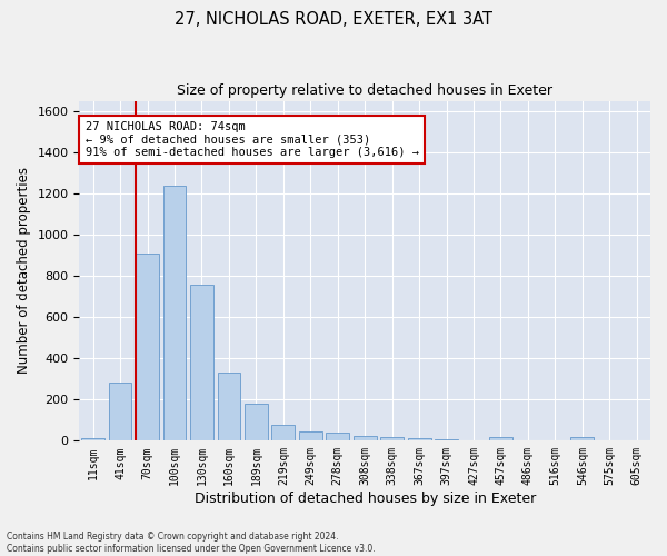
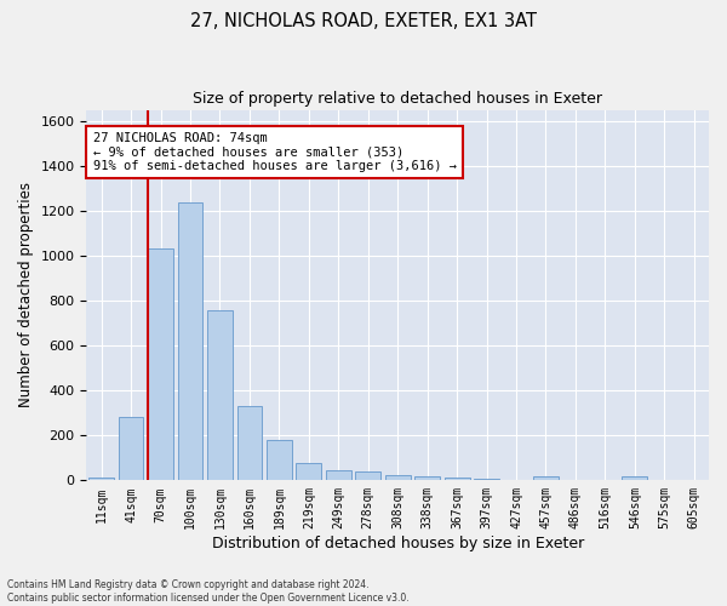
70sqm: 910 -> 1040
